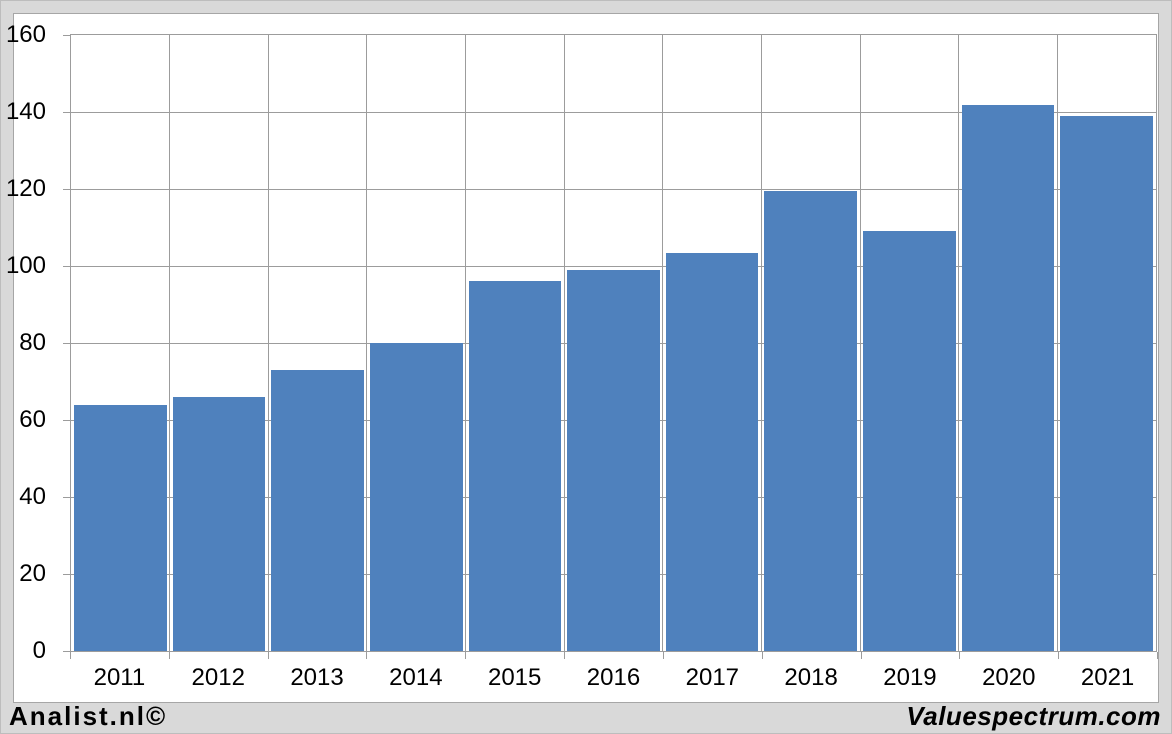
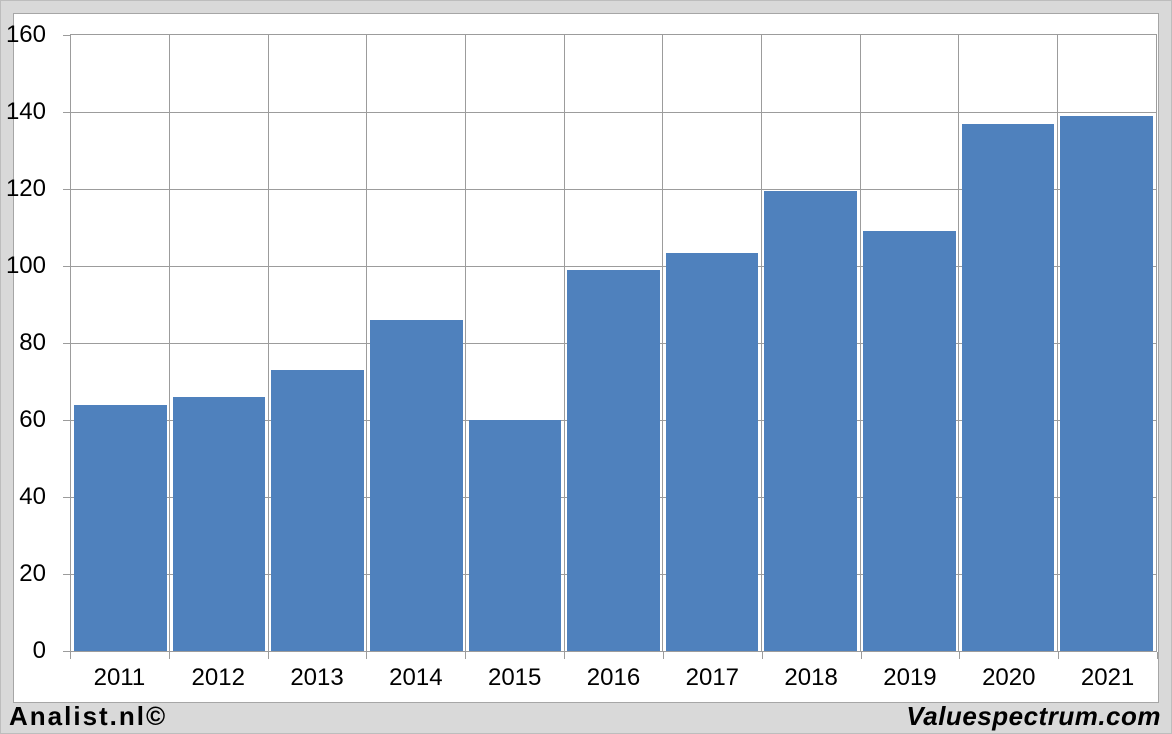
2014: 80 -> 86
2015: 96 -> 60
2020: 142 -> 137
